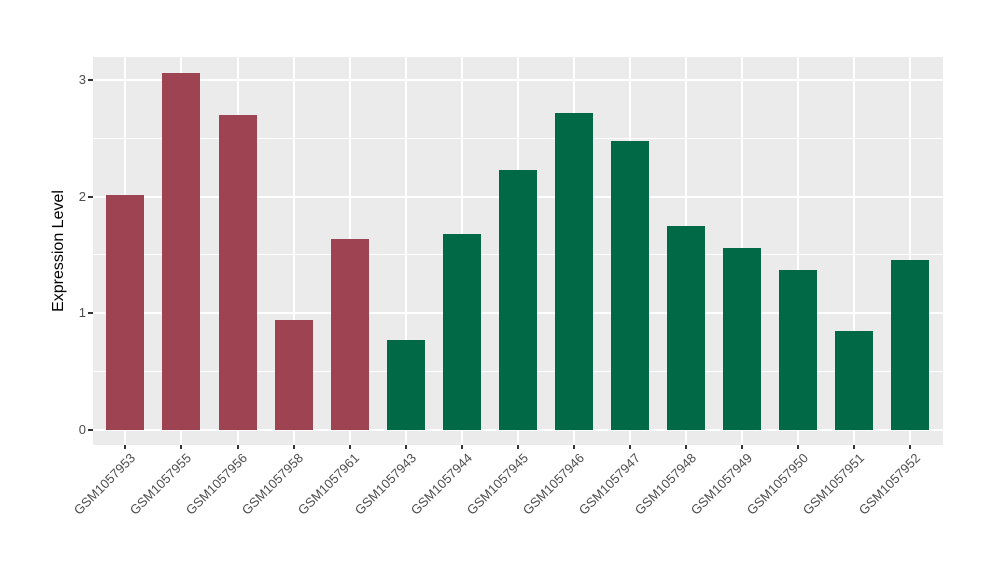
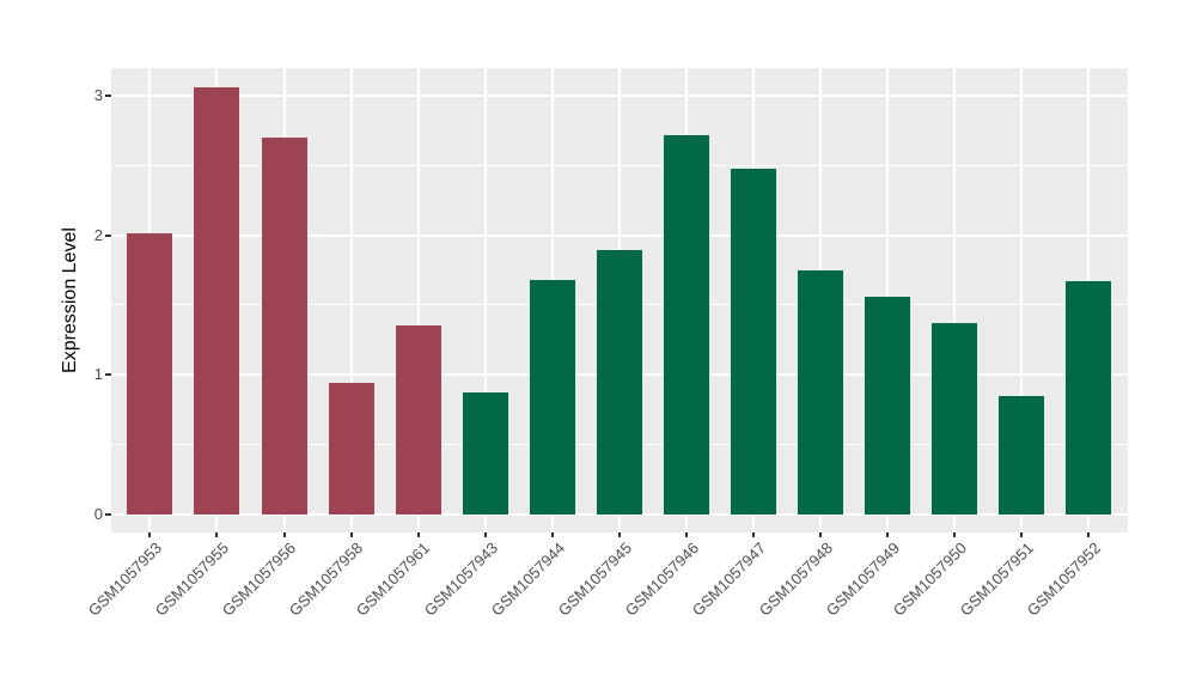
GSM1057961: 1.64 -> 1.35
GSM1057943: 0.77 -> 0.87
GSM1057945: 2.23 -> 1.89
GSM1057952: 1.46 -> 1.67
